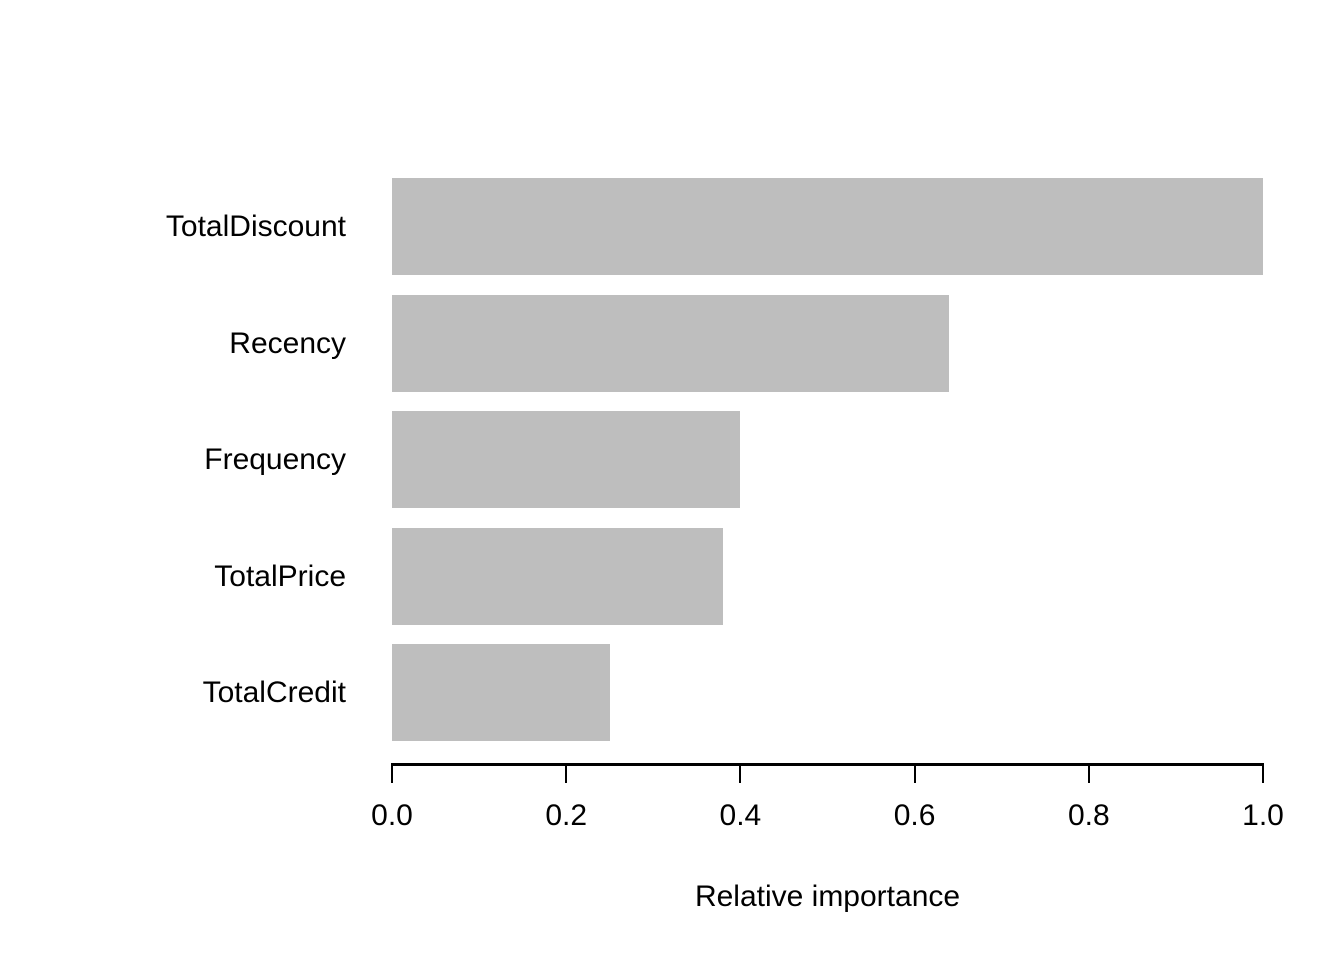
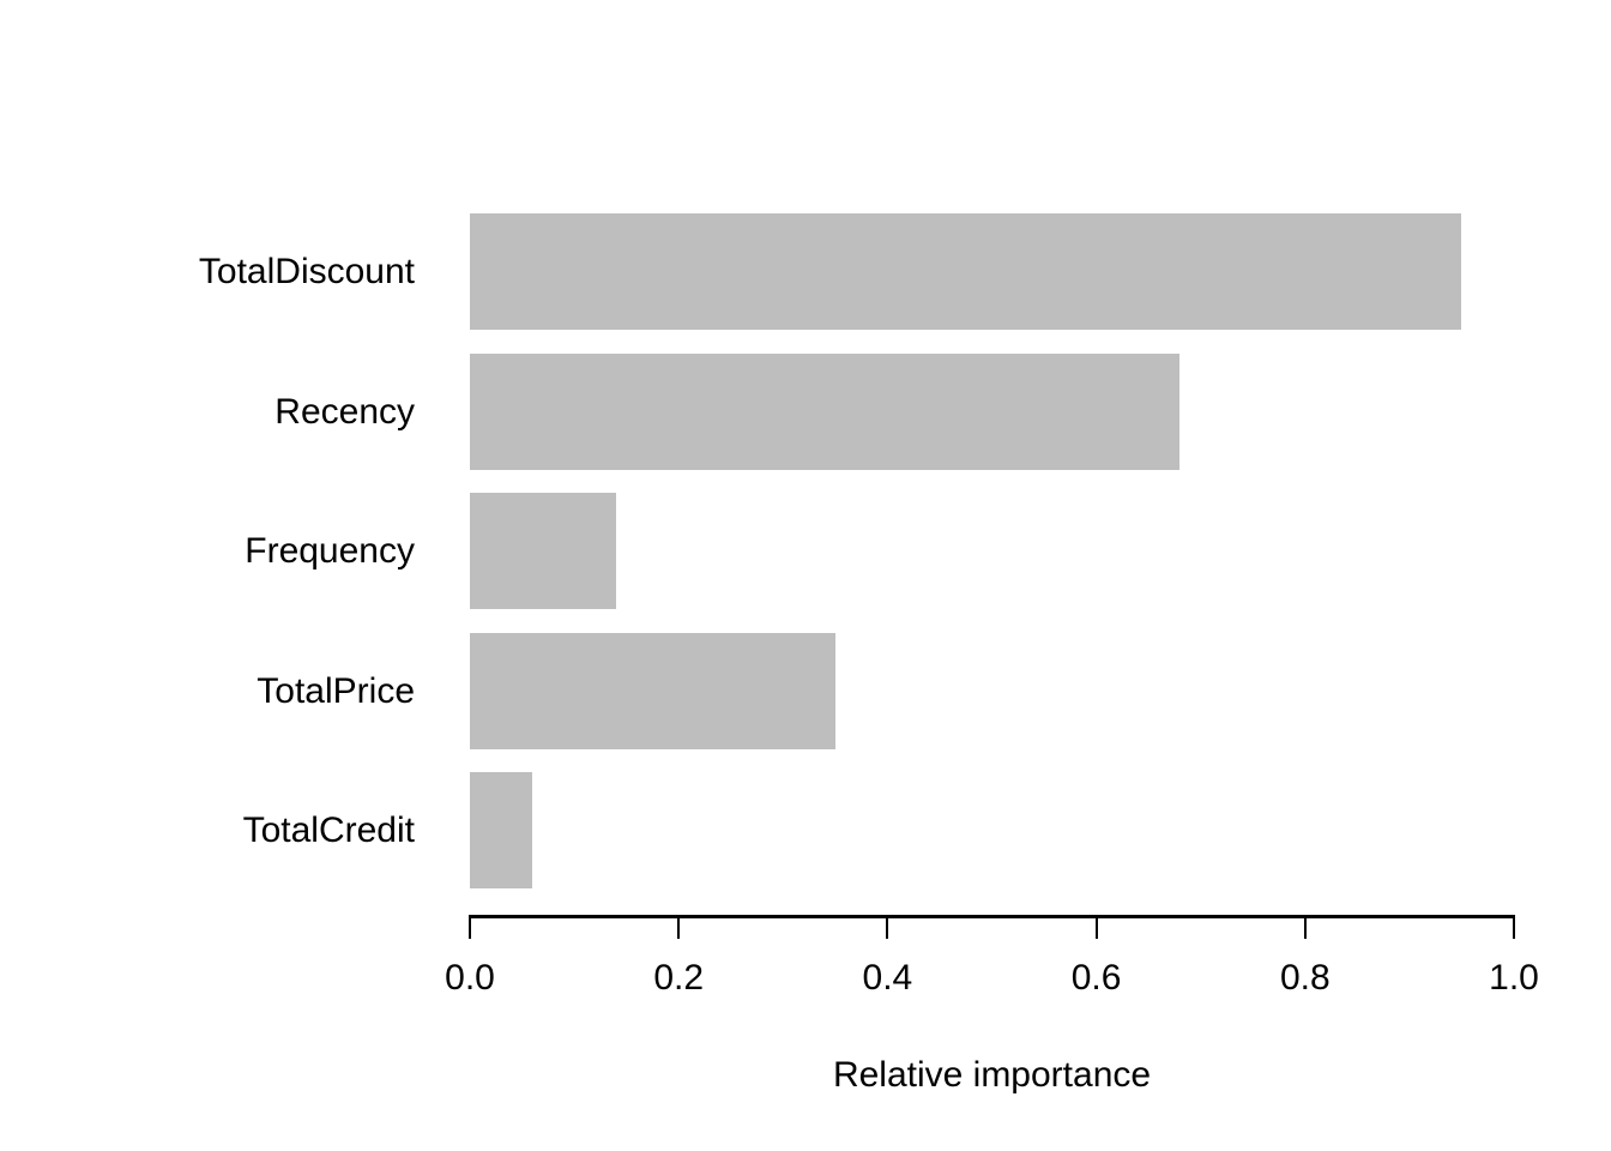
TotalDiscount: 1.00 -> 0.95
Recency: 0.64 -> 0.68
Frequency: 0.40 -> 0.14
TotalPrice: 0.38 -> 0.35
TotalCredit: 0.25 -> 0.06
